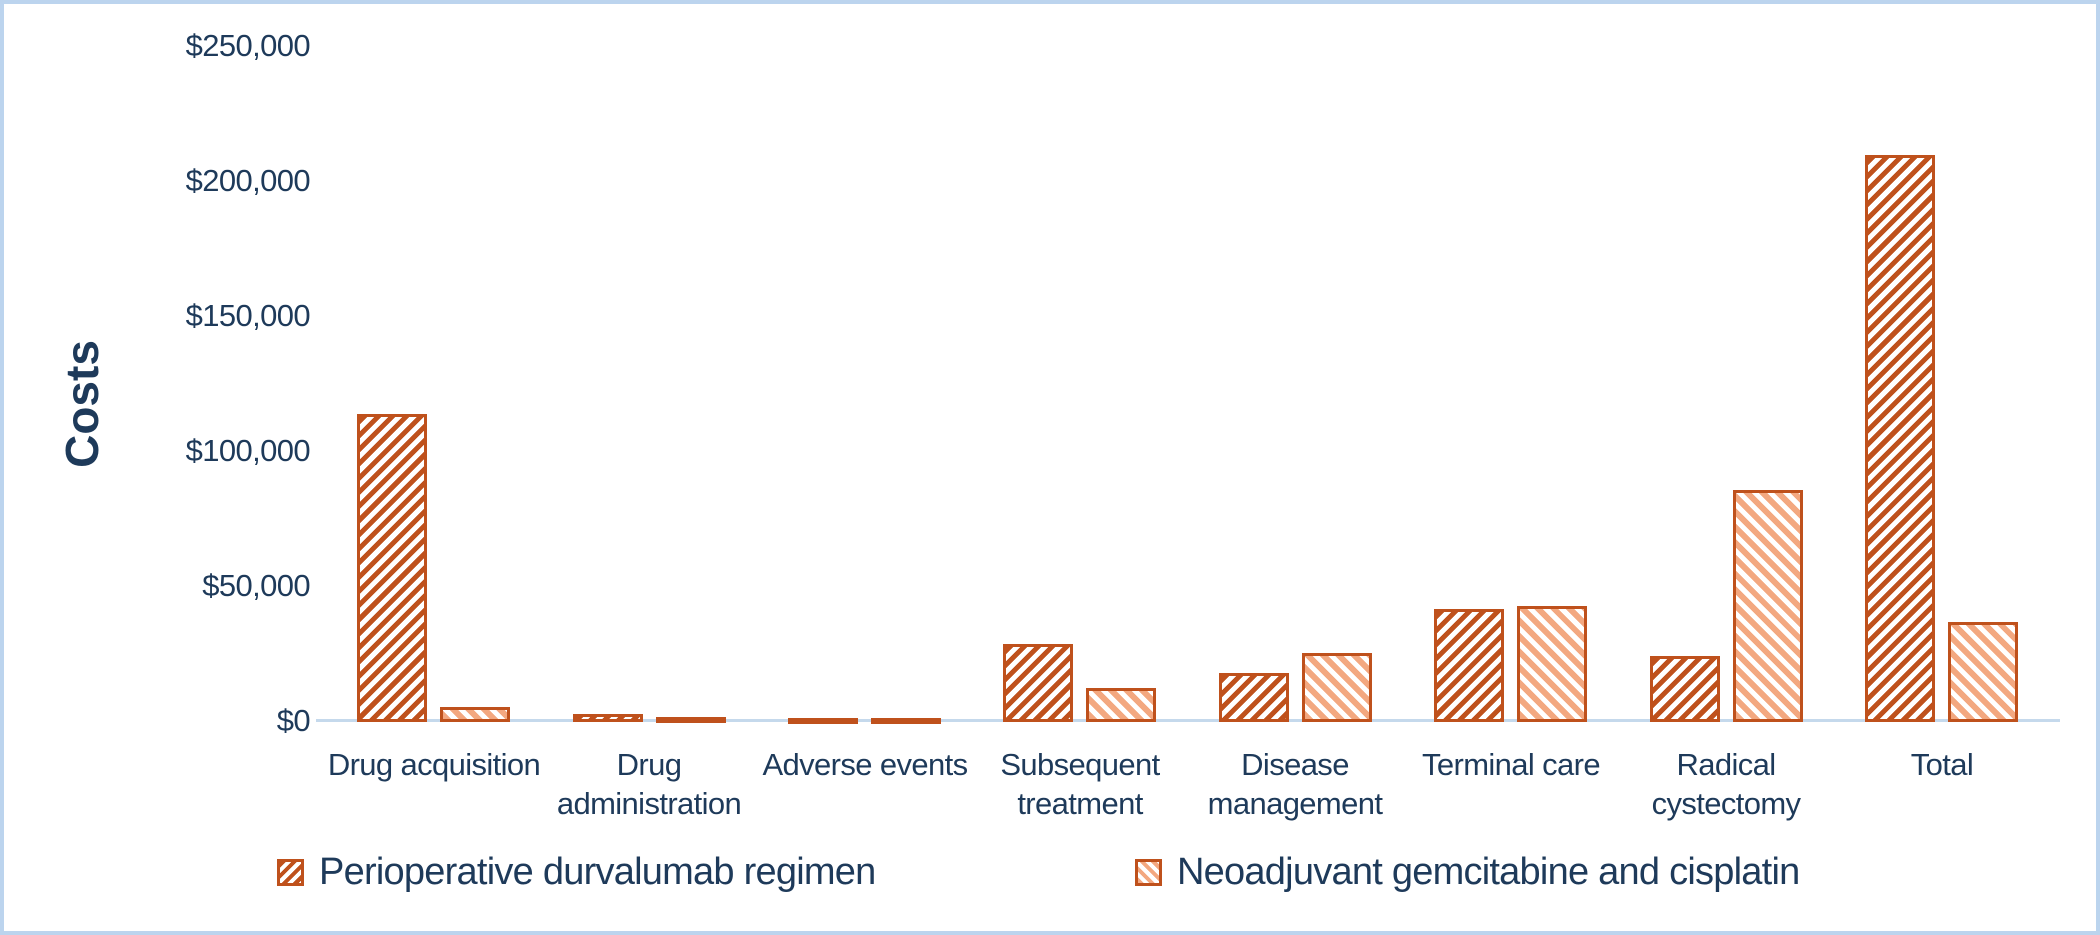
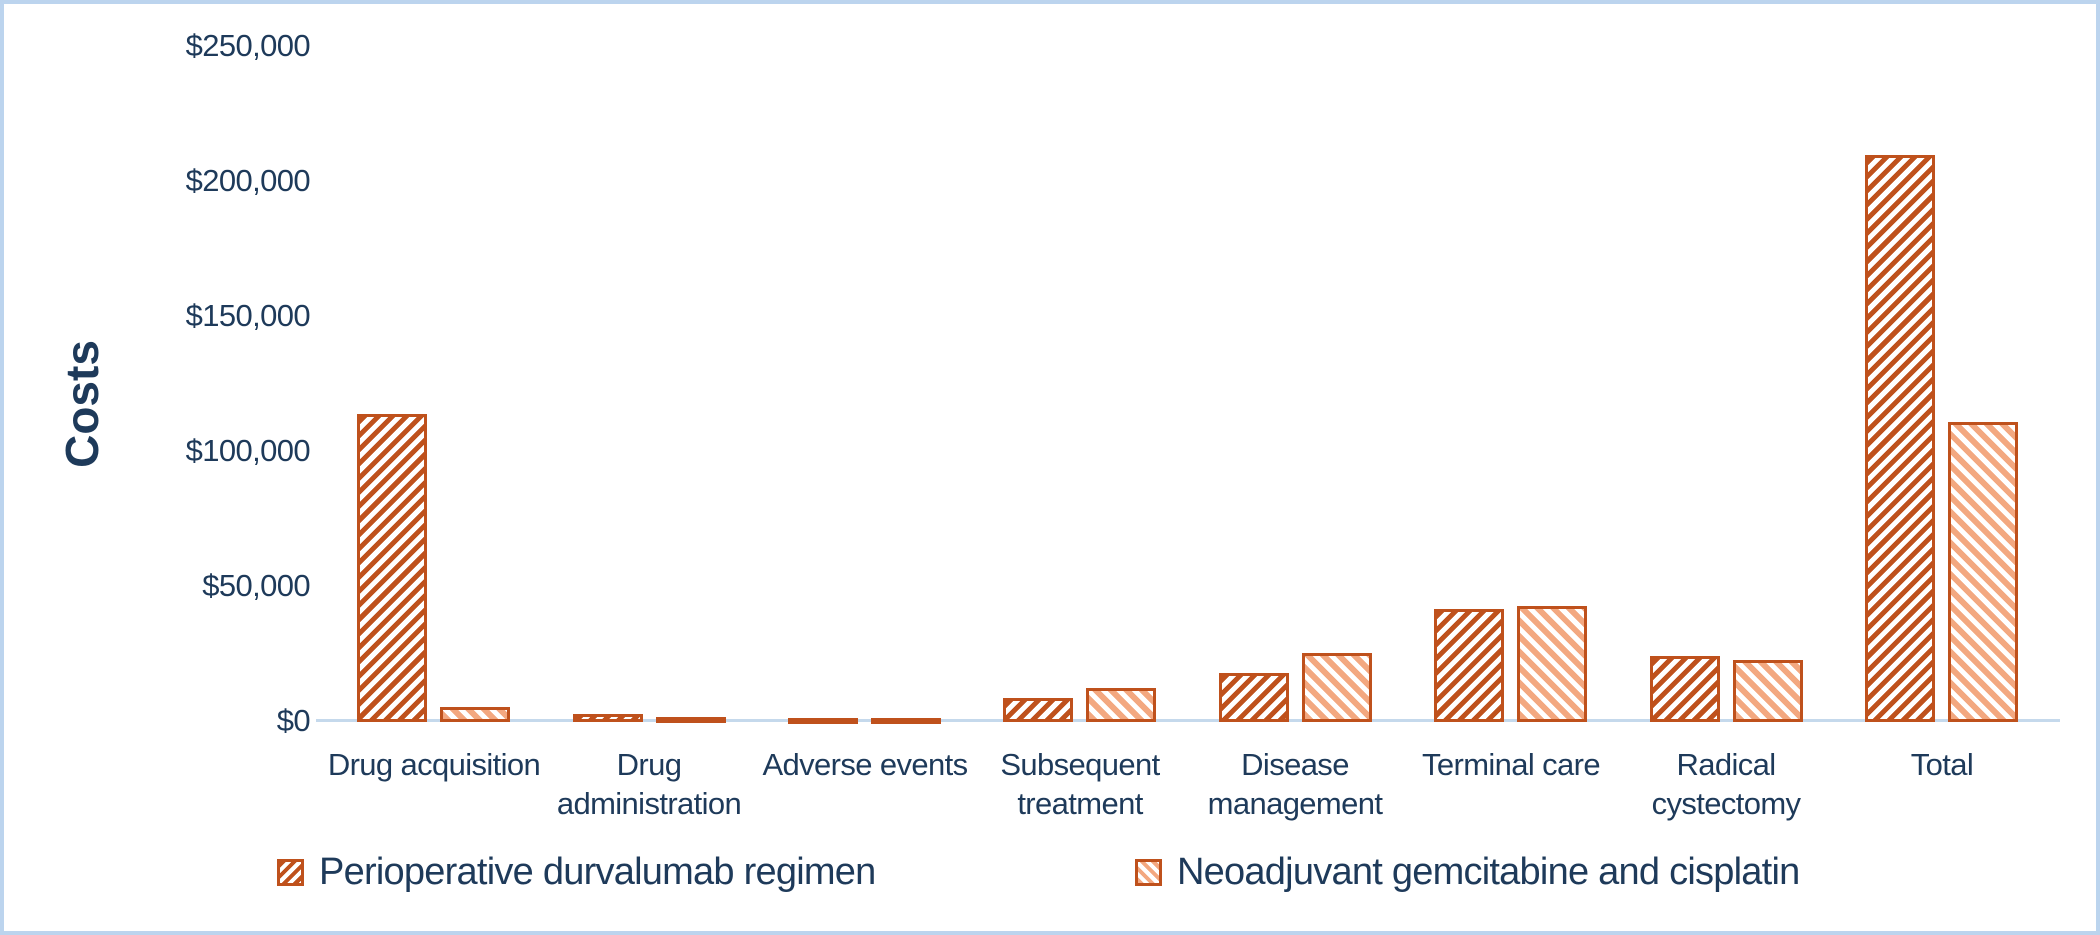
Perioperative durvalumab regimen/Subsequent treatment: $29000 -> $9000
Neoadjuvant gemcitabine and cisplatin/Radical cystectomy: $86000 -> $23000
Neoadjuvant gemcitabine and cisplatin/Total: $37000 -> $111000
